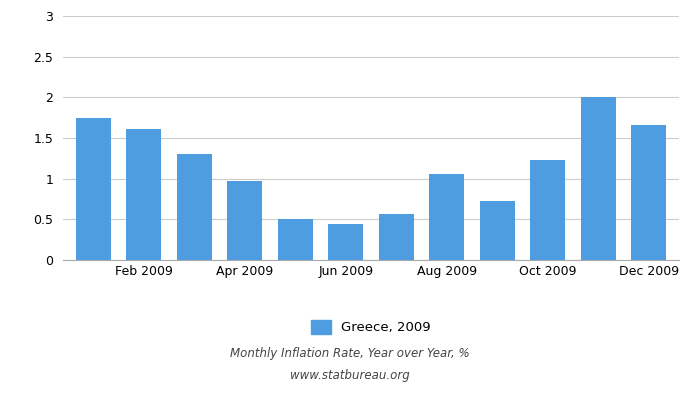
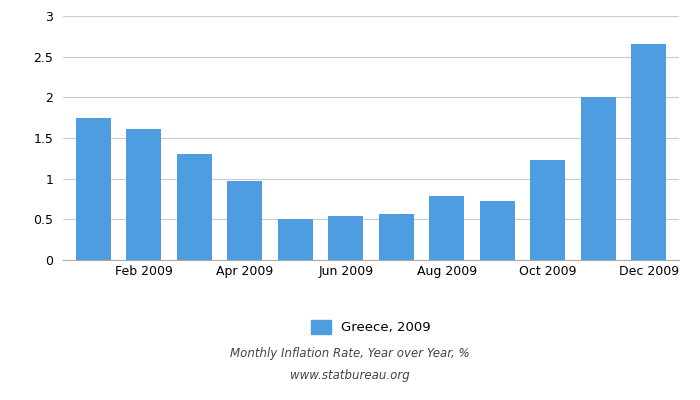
Jun 2009: 0.44 -> 0.54
Aug 2009: 1.06 -> 0.79
Dec 2009: 1.66 -> 2.65
